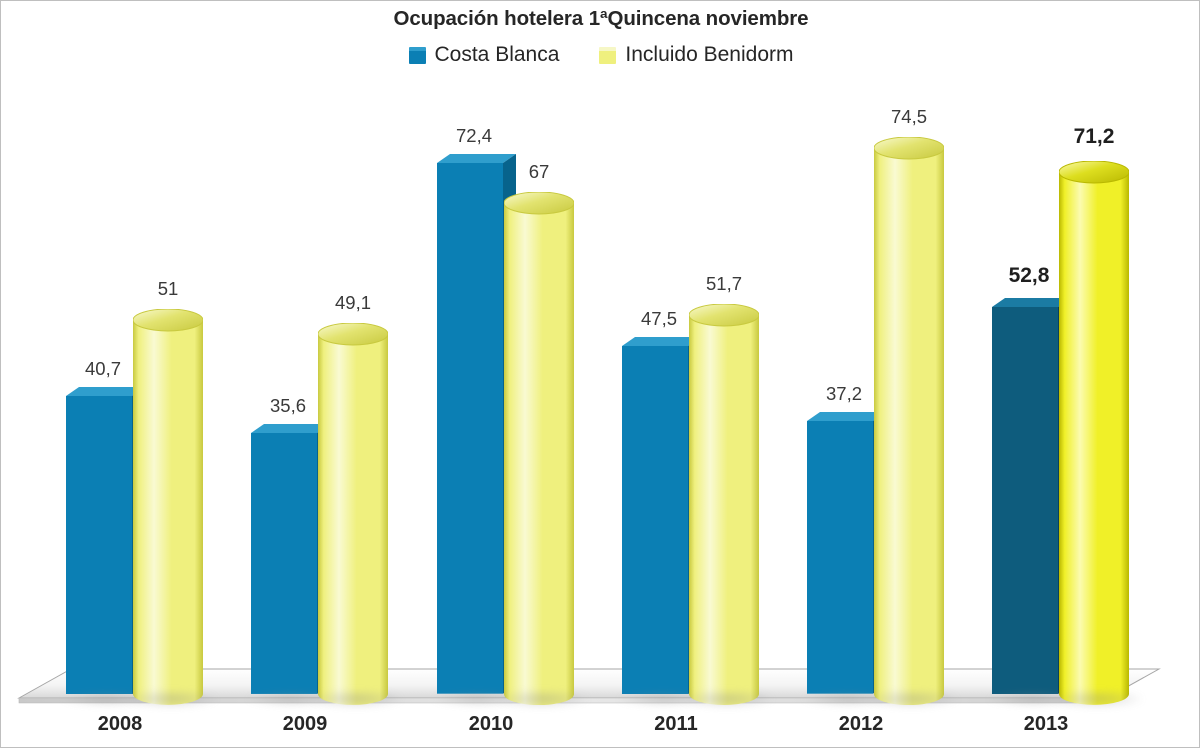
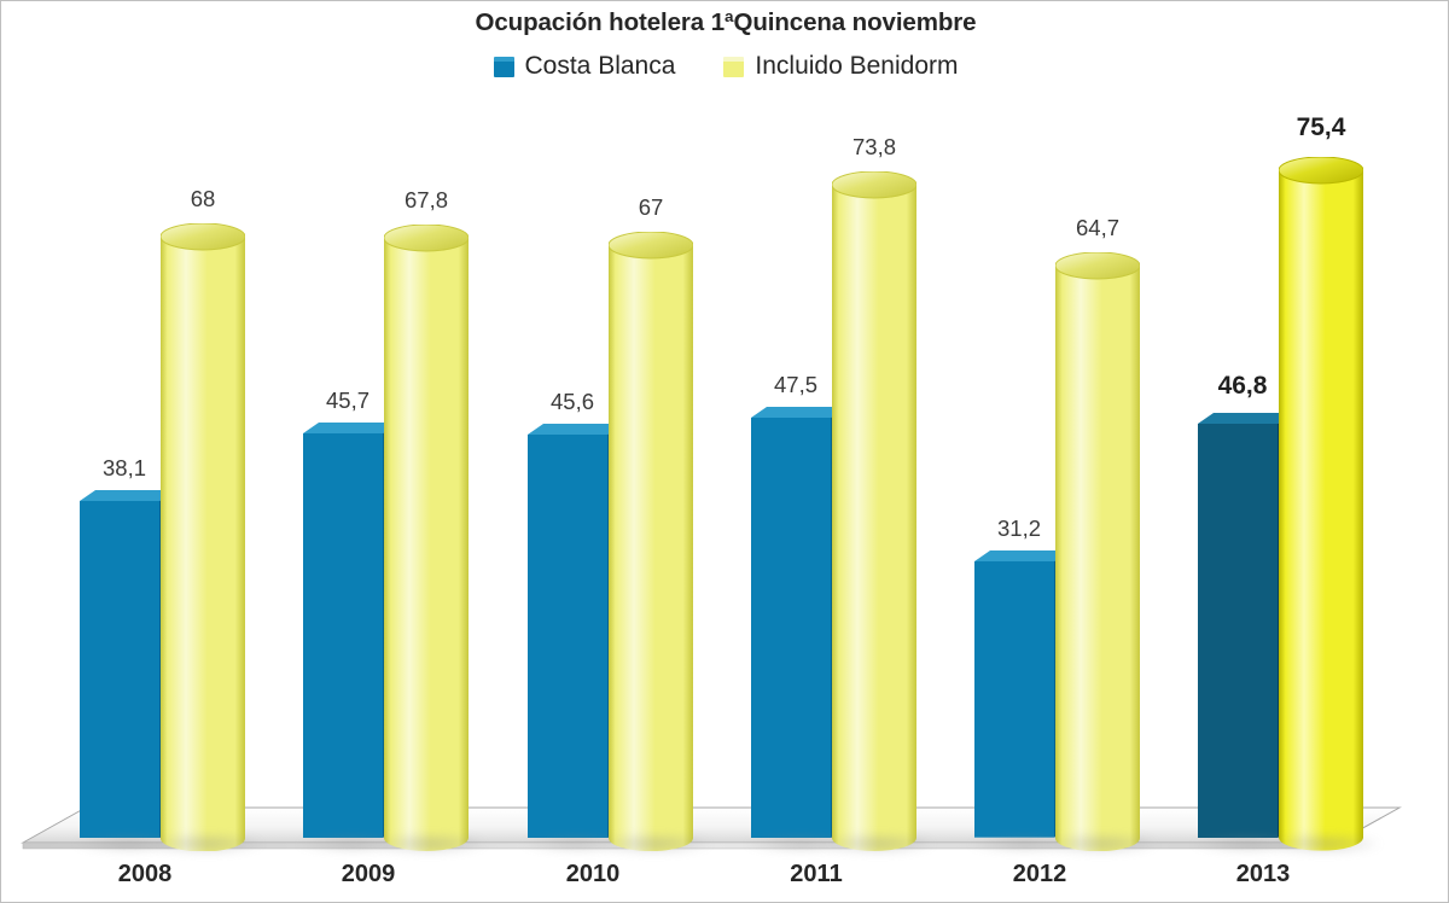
Costa Blanca/2008: 40,7 -> 38,1
Incluido Benidorm/2008: 51 -> 68
Costa Blanca/2009: 35,6 -> 45,7
Incluido Benidorm/2009: 49,1 -> 67,8
Costa Blanca/2010: 72,4 -> 45,6
Incluido Benidorm/2011: 51,7 -> 73,8
Costa Blanca/2012: 37,2 -> 31,2
Incluido Benidorm/2012: 74,5 -> 64,7
Costa Blanca/2013: 52,8 -> 46,8
Incluido Benidorm/2013: 71,2 -> 75,4
